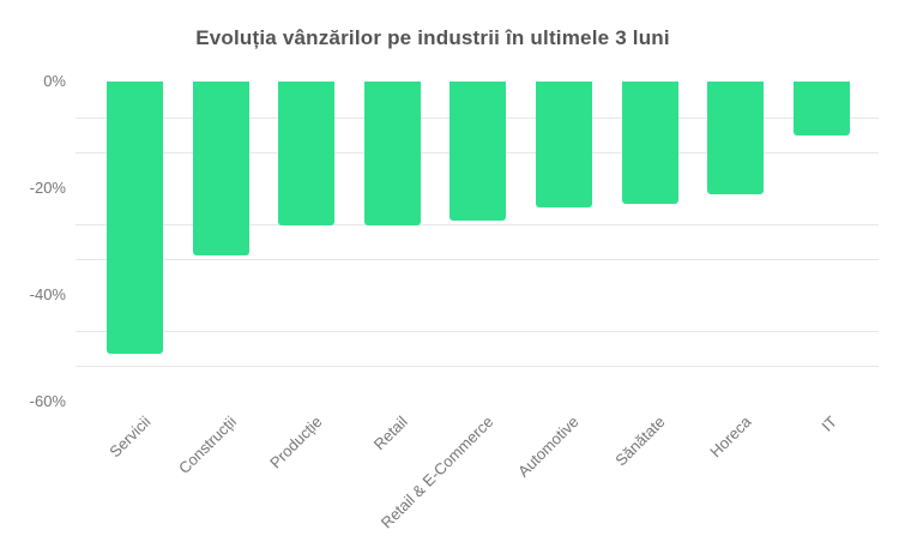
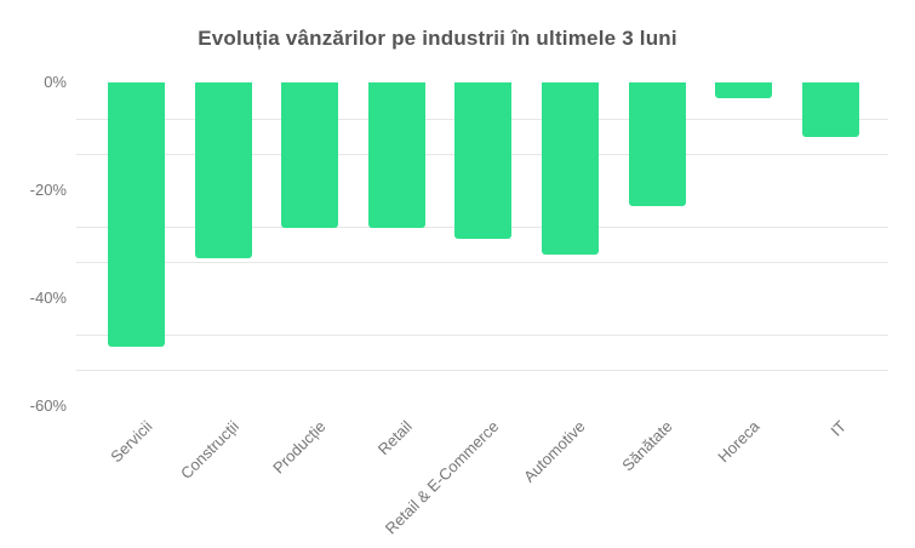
Servicii: -51% -> -49%
Retail & E-Commerce: -26% -> -29%
Automotive: -24% -> -32%
Horeca: -21% -> -3%
